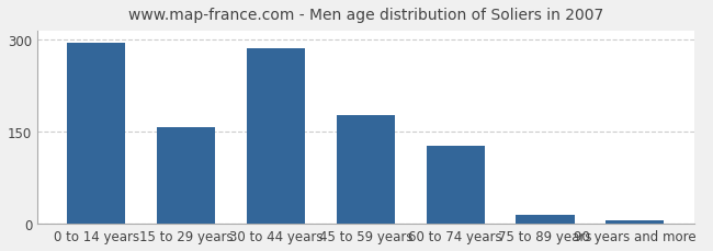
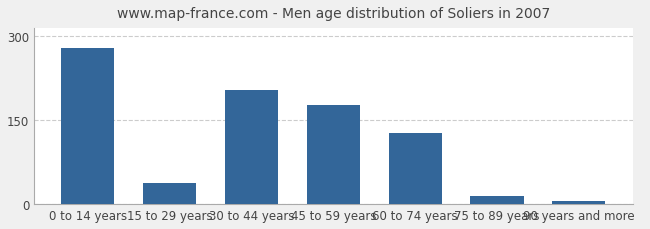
0 to 14 years: 295 -> 280
15 to 29 years: 157 -> 38
30 to 44 years: 287 -> 204
